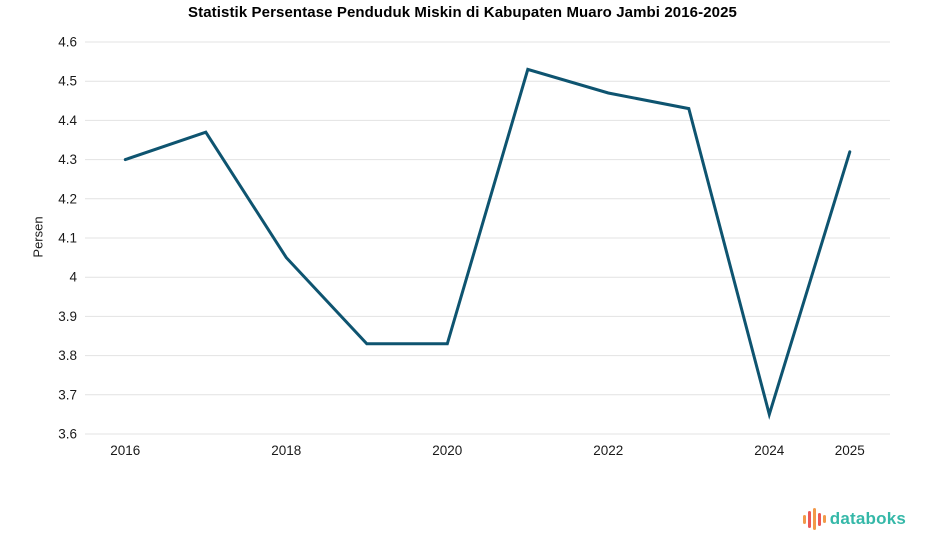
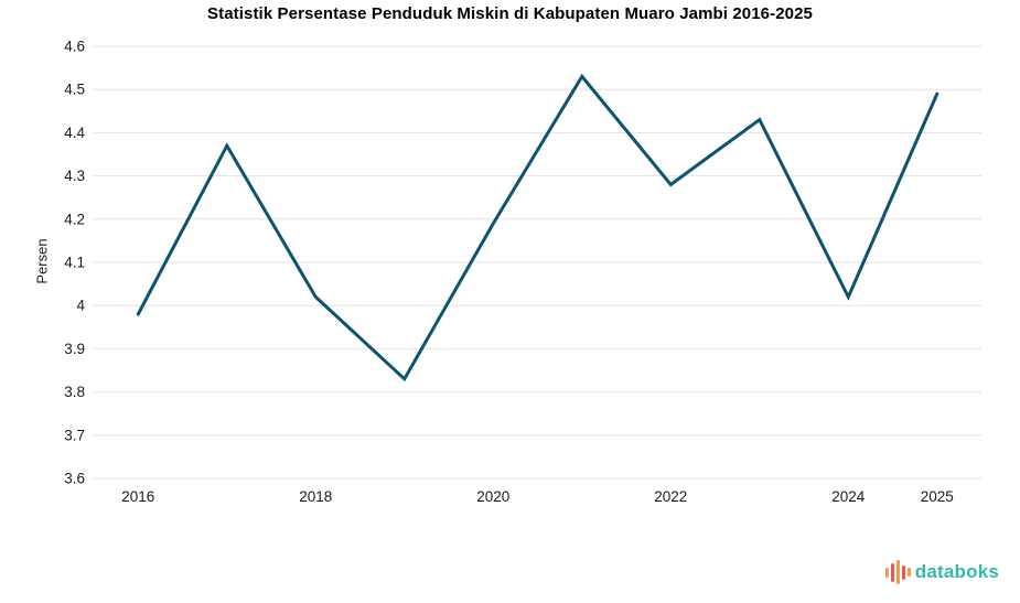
2016: 4.30 -> 3.98
2018: 4.05 -> 4.02
2020: 3.83 -> 4.19
2022: 4.47 -> 4.28
2024: 3.65 -> 4.02
2025: 4.32 -> 4.49
